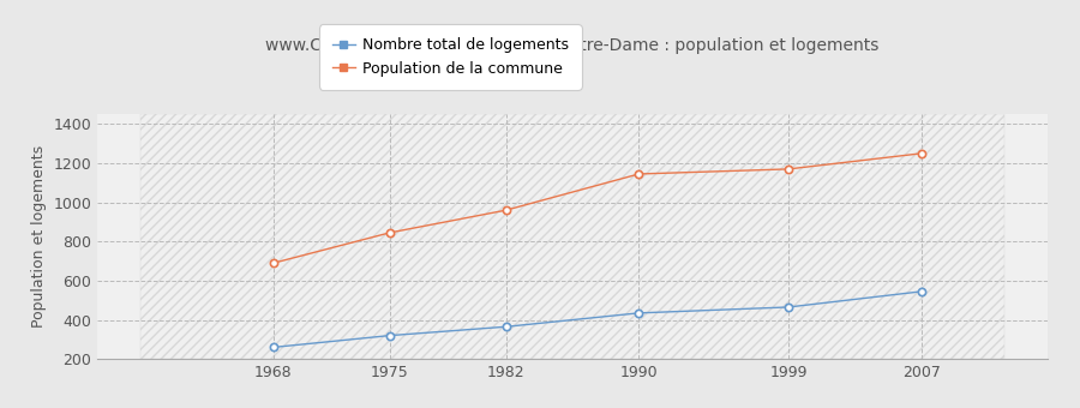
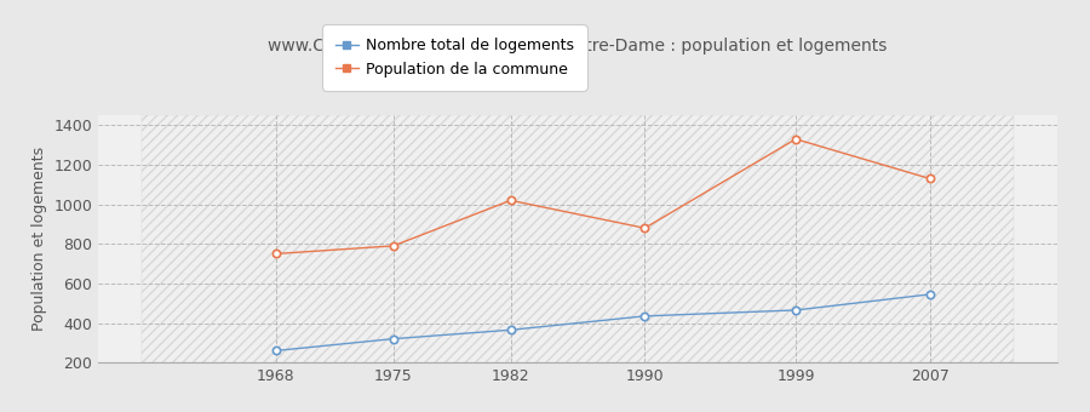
Population de la commune/1968: 690 -> 750
Population de la commune/1975: 840 -> 790
Population de la commune/1982: 960 -> 1020
Population de la commune/1990: 1140 -> 880
Population de la commune/1999: 1170 -> 1330
Population de la commune/2007: 1250 -> 1130
